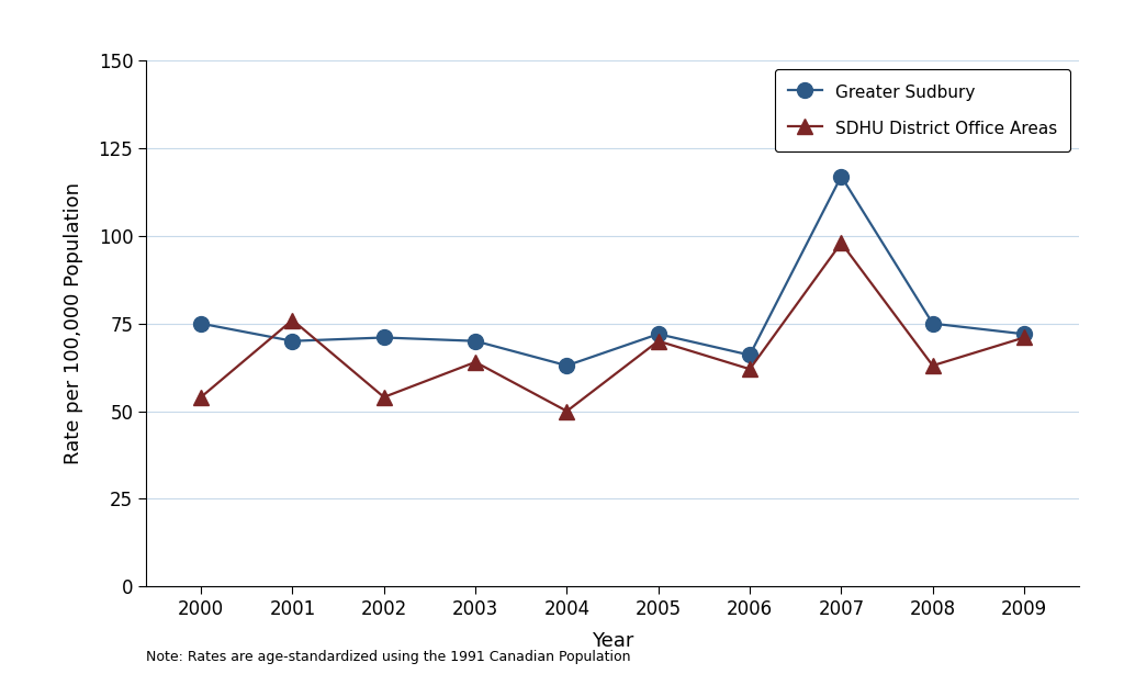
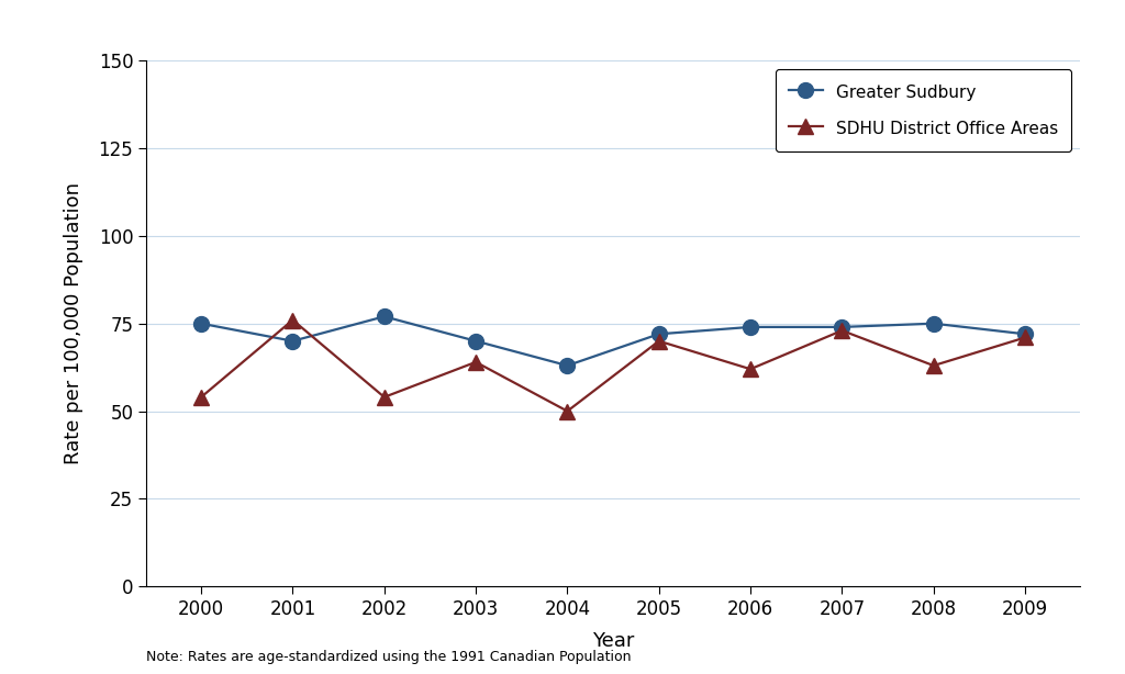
Greater Sudbury/2002: 71 -> 77
Greater Sudbury/2006: 66 -> 74
Greater Sudbury/2007: 117 -> 74
SDHU District Office Areas/2007: 98 -> 73
